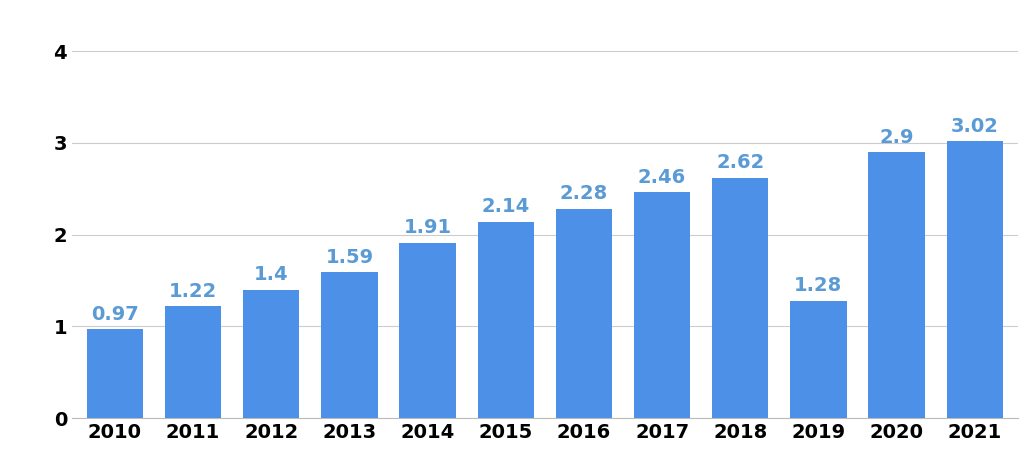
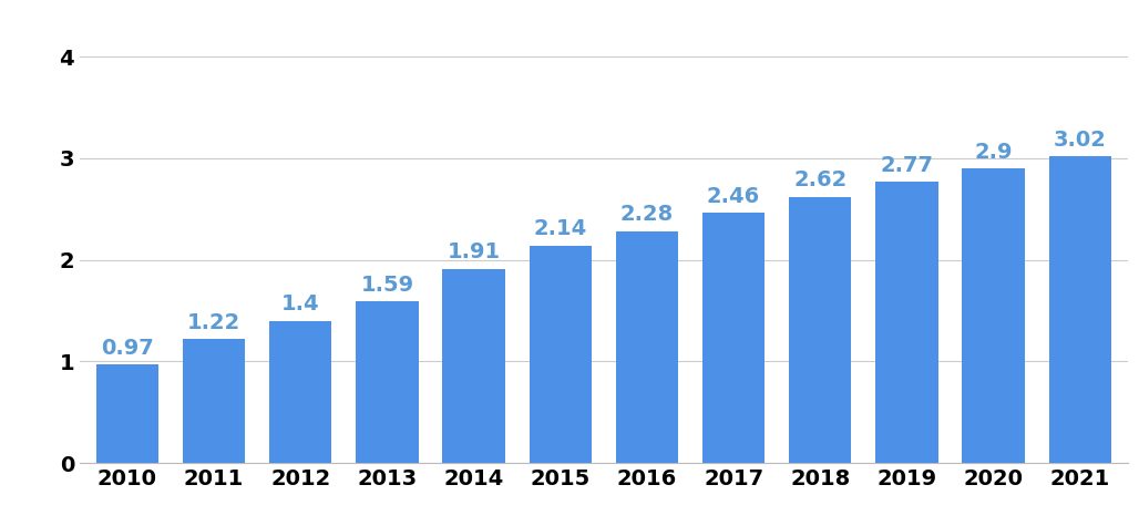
2019: 1.28 -> 2.77
